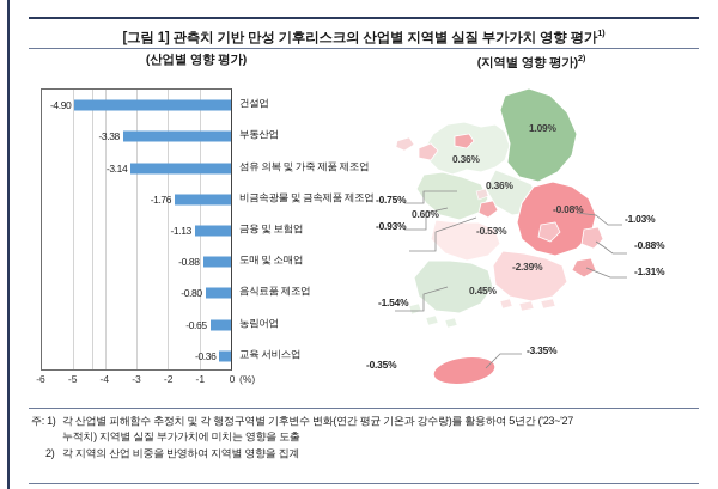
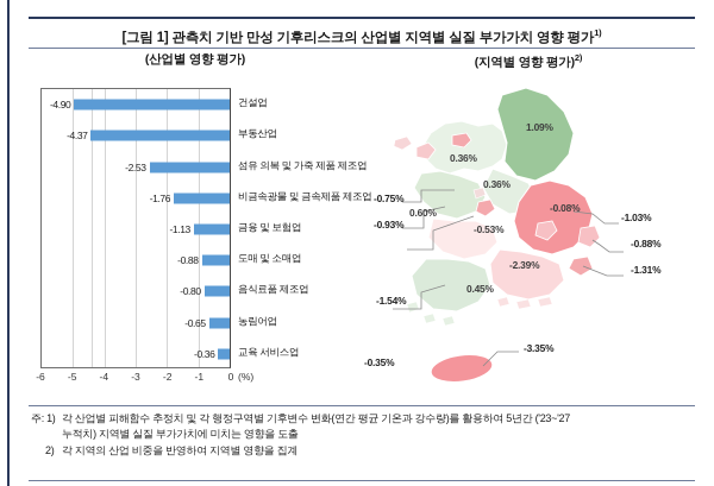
부동산업: -3.38 -> -4.37
섬유 의복 및 가죽 제품 제조업: -3.14 -> -2.53
